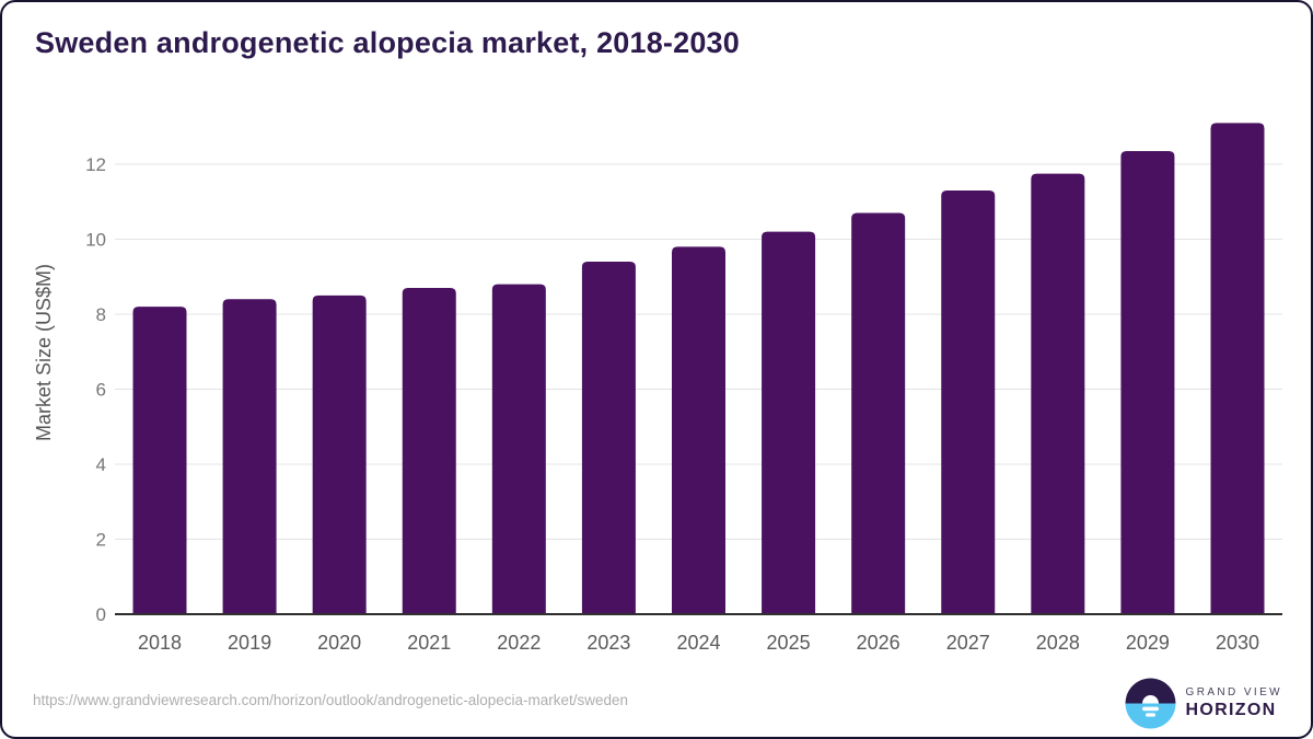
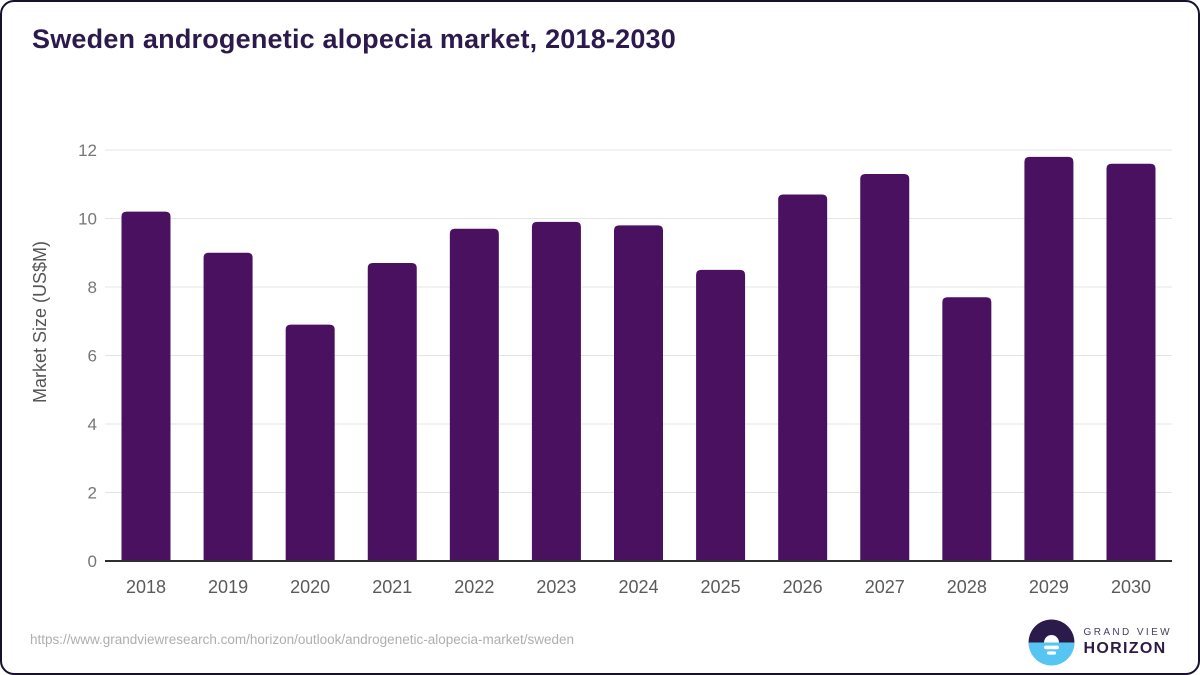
2018: 8.2 -> 10.2
2019: 8.4 -> 9.0
2020: 8.5 -> 6.9
2022: 8.8 -> 9.7
2023: 9.4 -> 9.9
2025: 10.2 -> 8.5
2028: 11.8 -> 7.7
2029: 12.3 -> 11.8
2030: 13.1 -> 11.6
